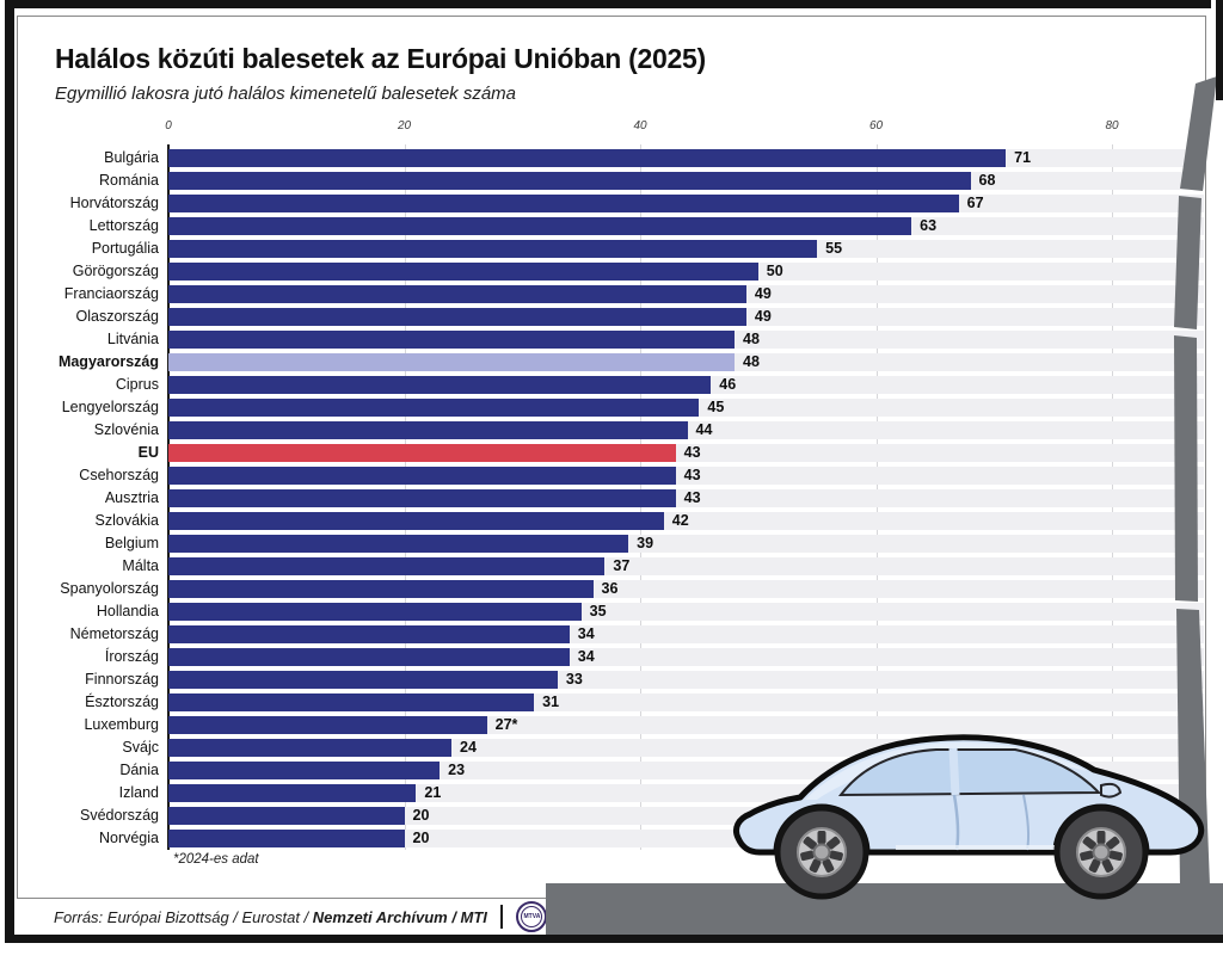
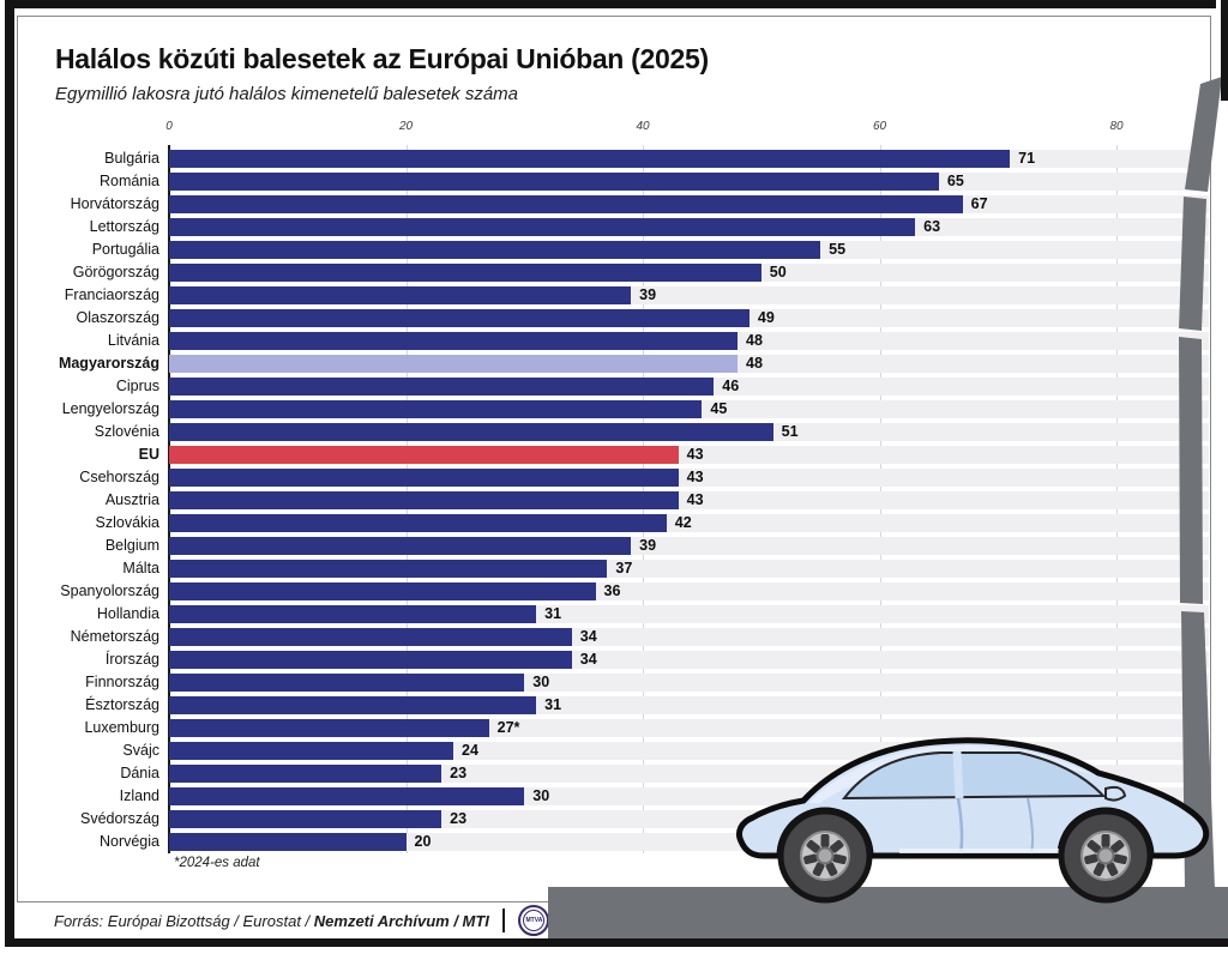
Románia: 68 -> 65
Franciaország: 49 -> 39
Szlovénia: 44 -> 51
Hollandia: 35 -> 31
Finnország: 33 -> 30
Izland: 21 -> 30
Svédország: 20 -> 23
